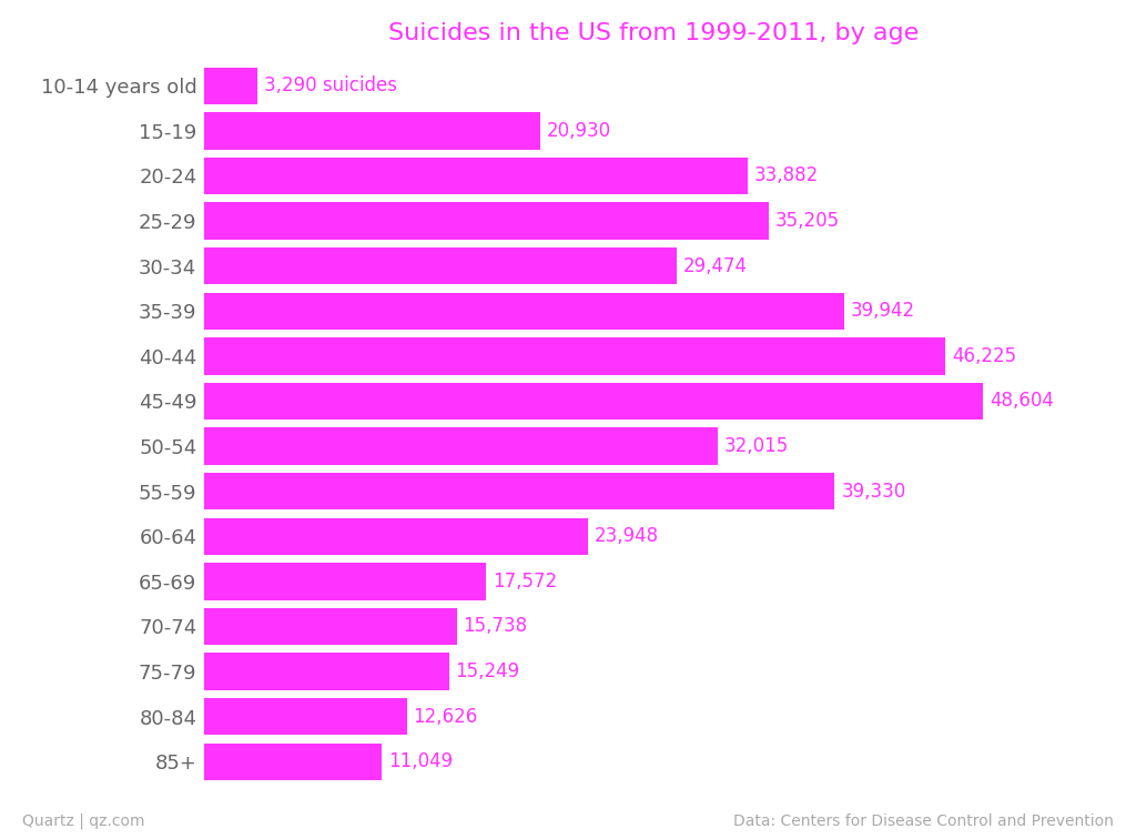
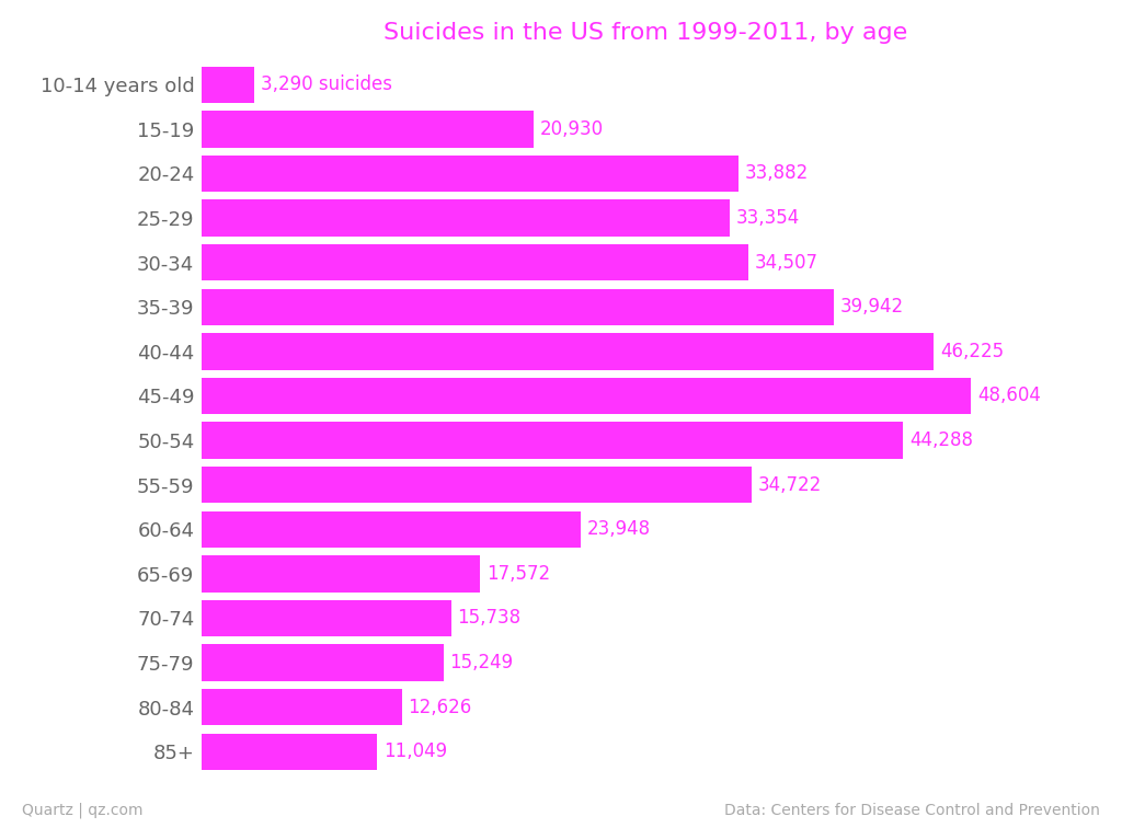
25-29: 35,205 -> 33,354
30-34: 29,474 -> 34,507
50-54: 32,015 -> 44,288
55-59: 39,330 -> 34,722
